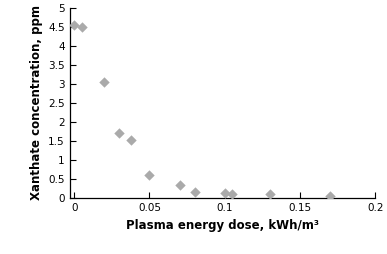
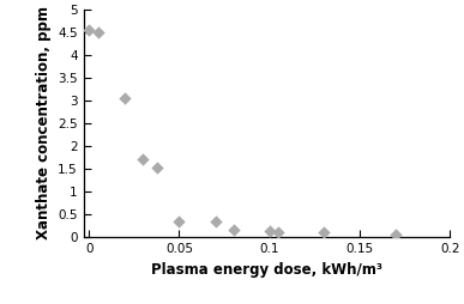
0.05: 0.60 -> 0.35
